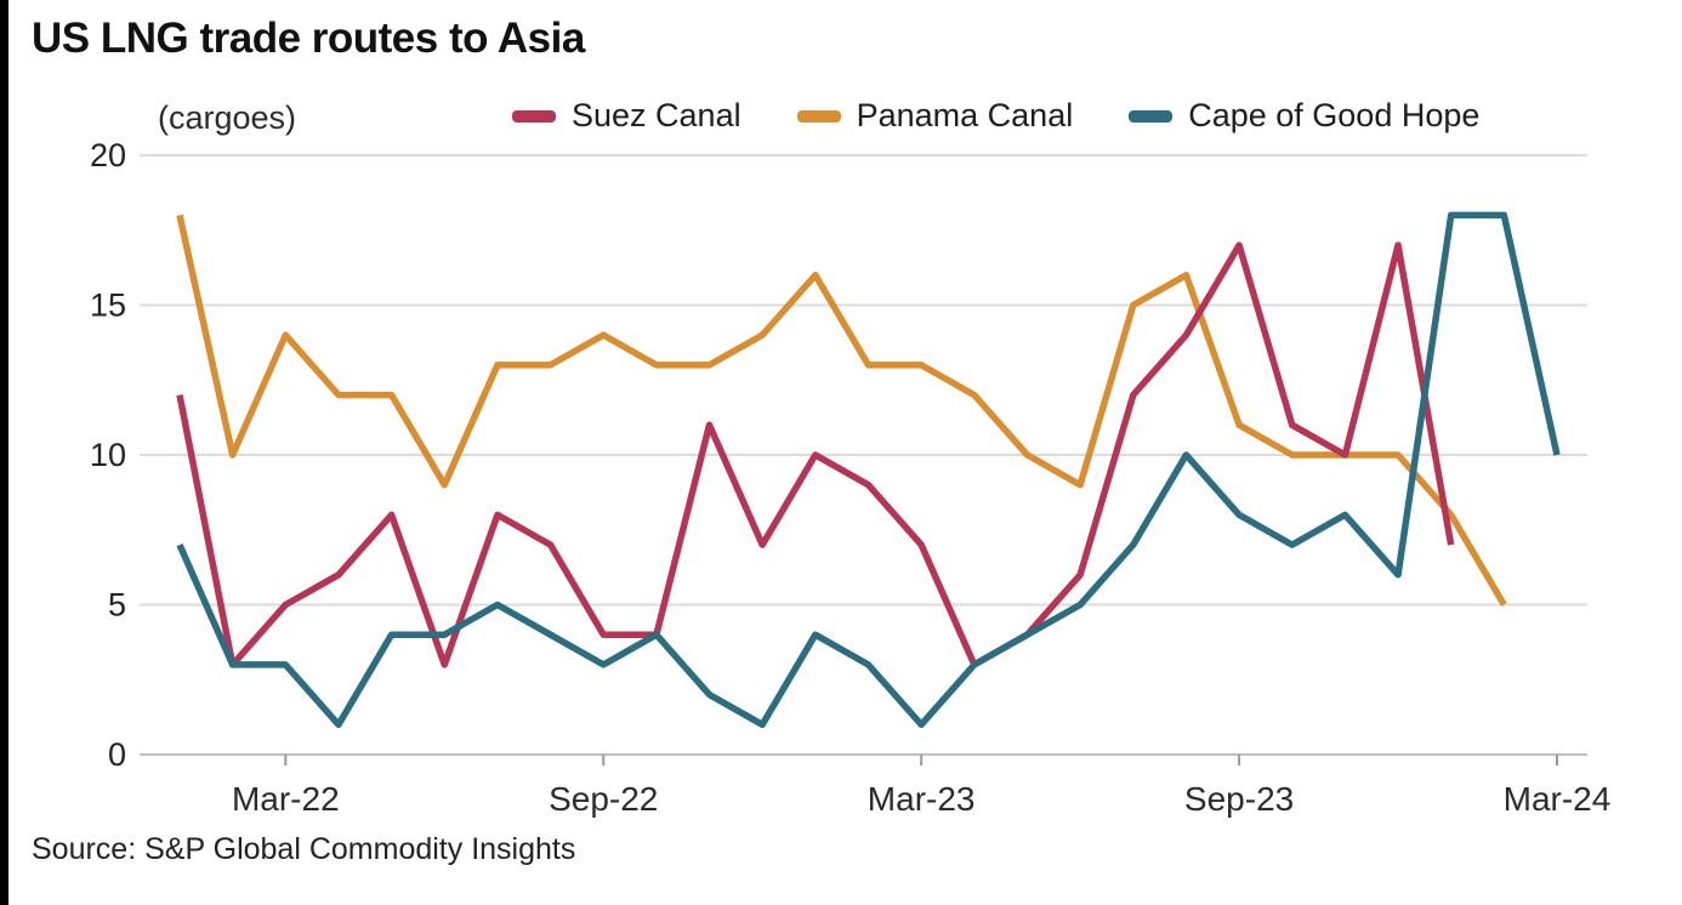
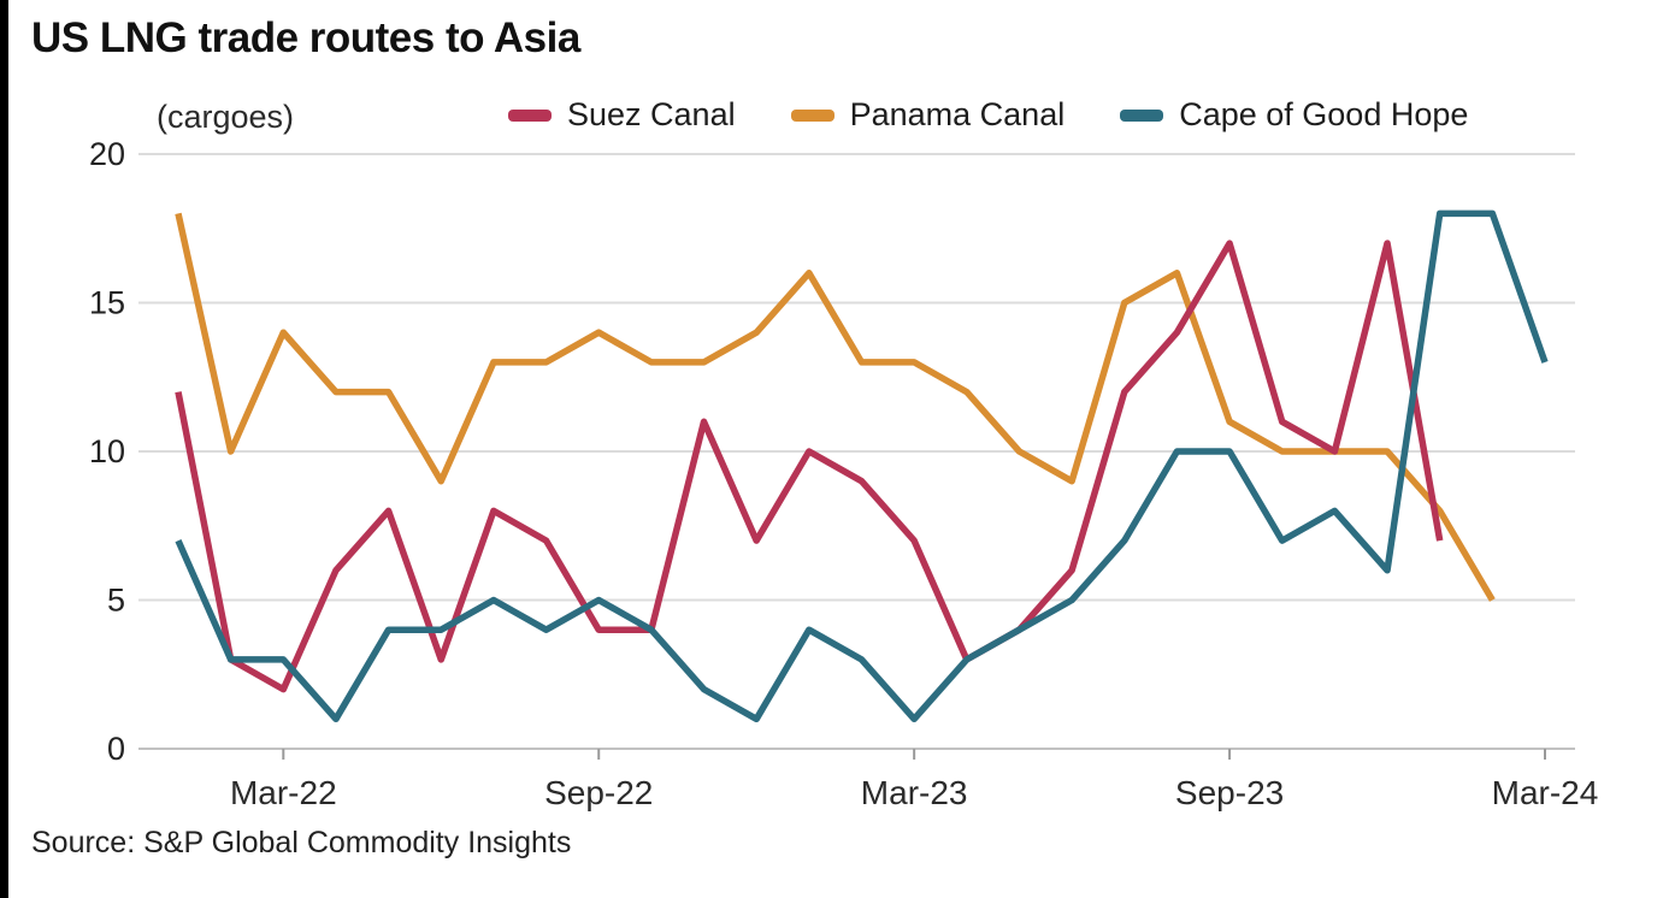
Suez Canal/Mar-22: 5 -> 2
Cape of Good Hope/Sep-22: 3 -> 5
Cape of Good Hope/Sep-23: 8 -> 10
Cape of Good Hope/Mar-24: 10 -> 13
